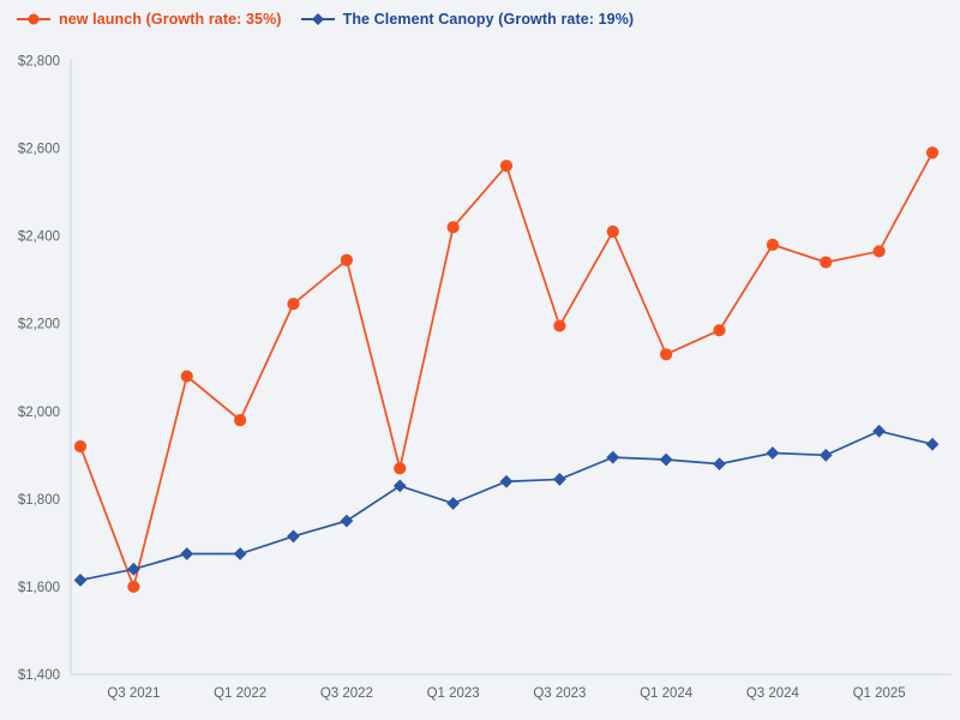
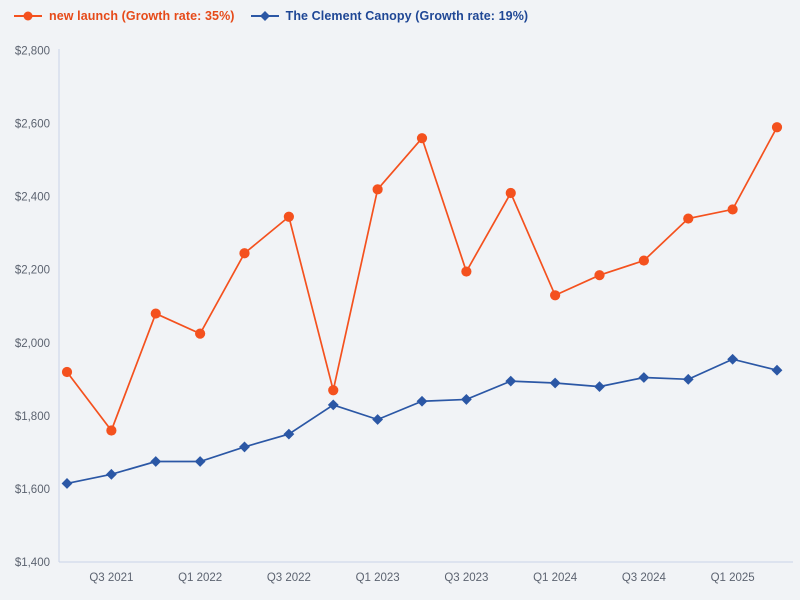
new launch (Growth rate: 35%)/Q3 2021: $1600 -> $1760
new launch (Growth rate: 35%)/Q1 2022: $1980 -> $2020
new launch (Growth rate: 35%)/Q3 2024: $2380 -> $2220
